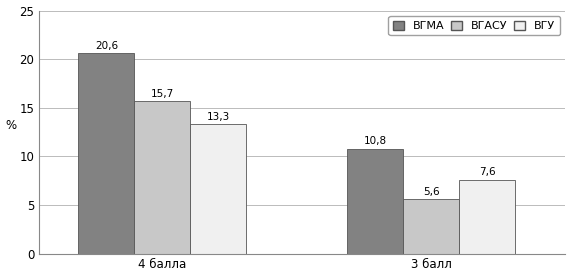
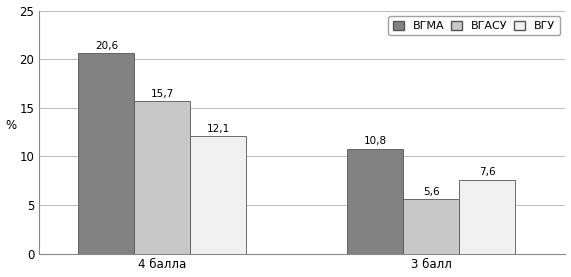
ВГУ/4 балла: 13,3 -> 12,1
